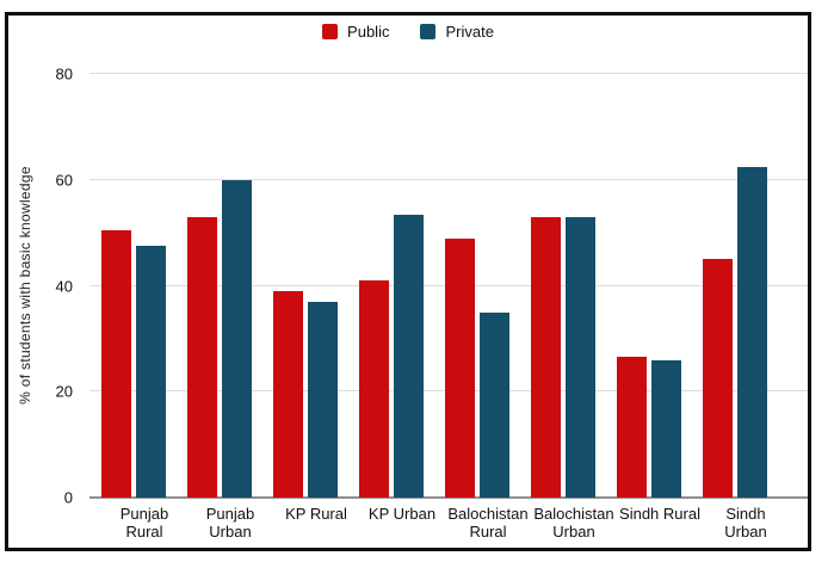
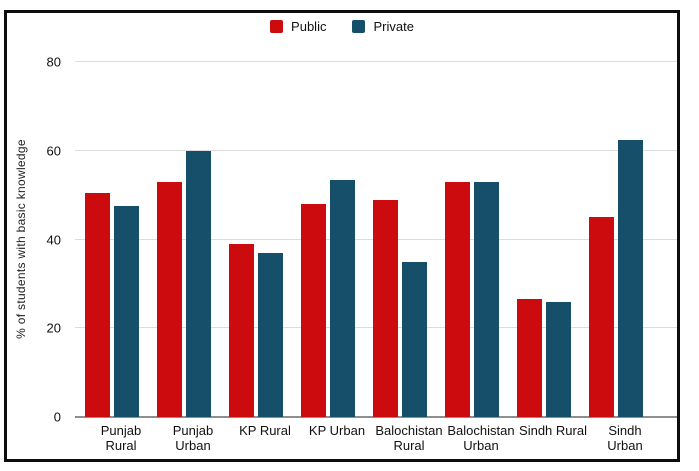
Public/KP Urban: 41 -> 48
